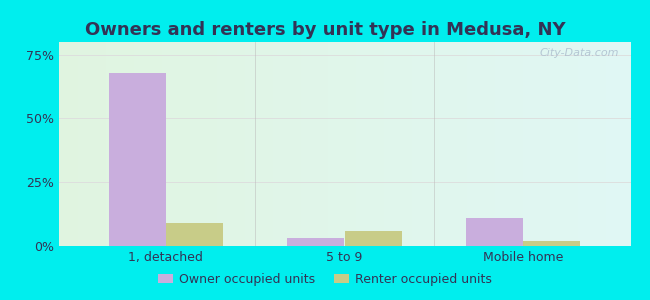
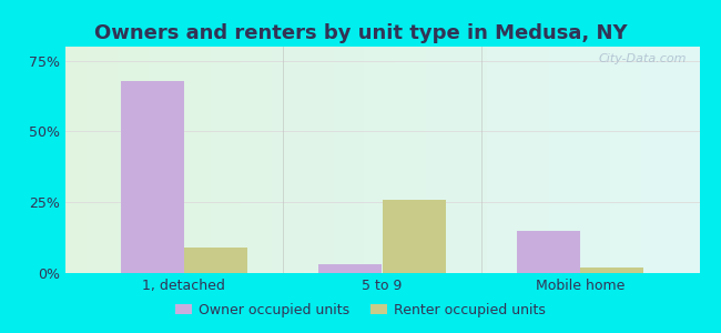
Renter occupied units/5 to 9: 6% -> 26%
Owner occupied units/Mobile home: 11% -> 15%
